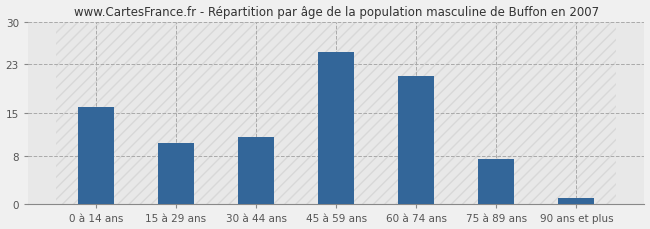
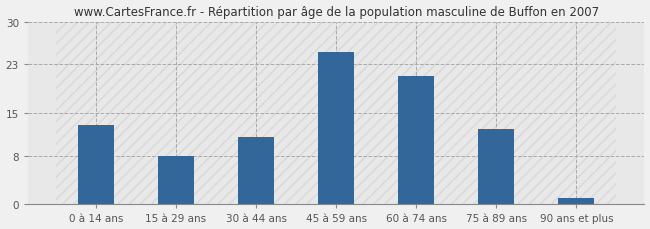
0 à 14 ans: 16.0 -> 13.0
15 à 29 ans: 10.0 -> 8.0
75 à 89 ans: 7.5 -> 12.4
